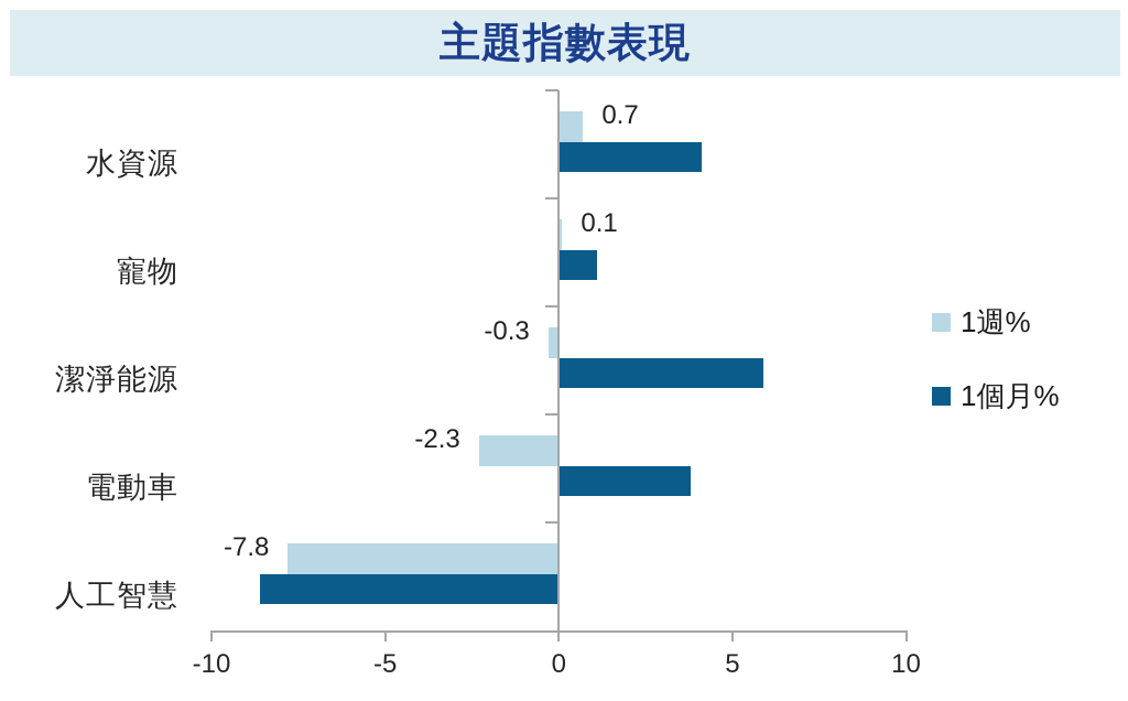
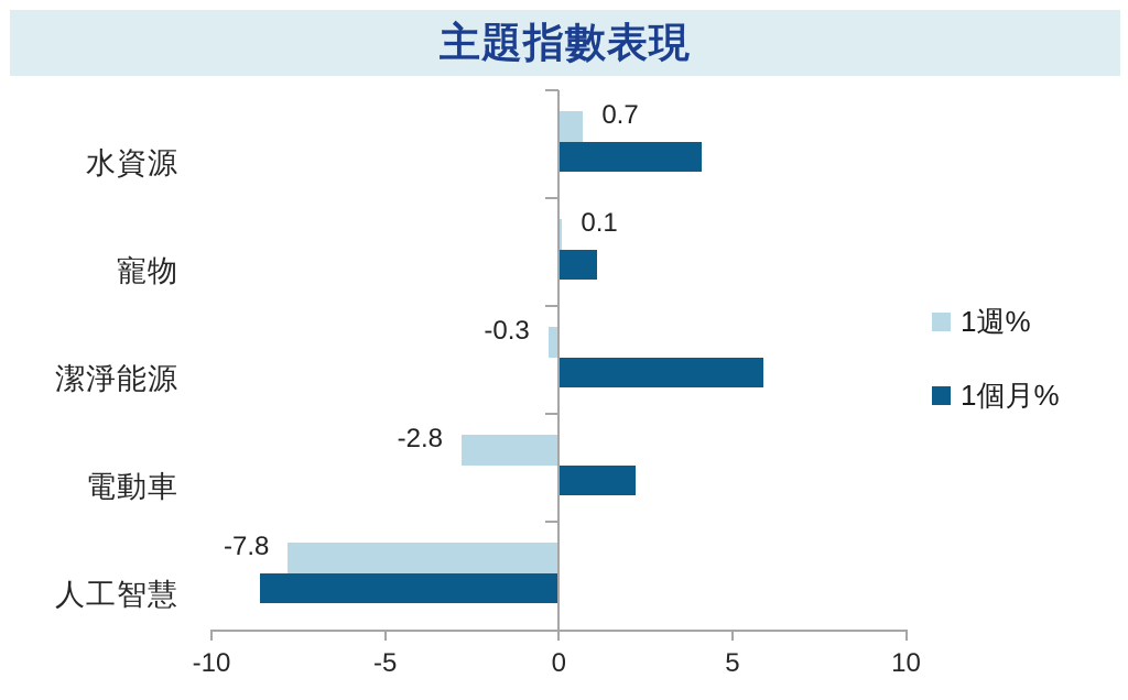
1週%/電動車: -2.3 -> -2.8
1個月%/電動車: 3.8 -> 2.2
